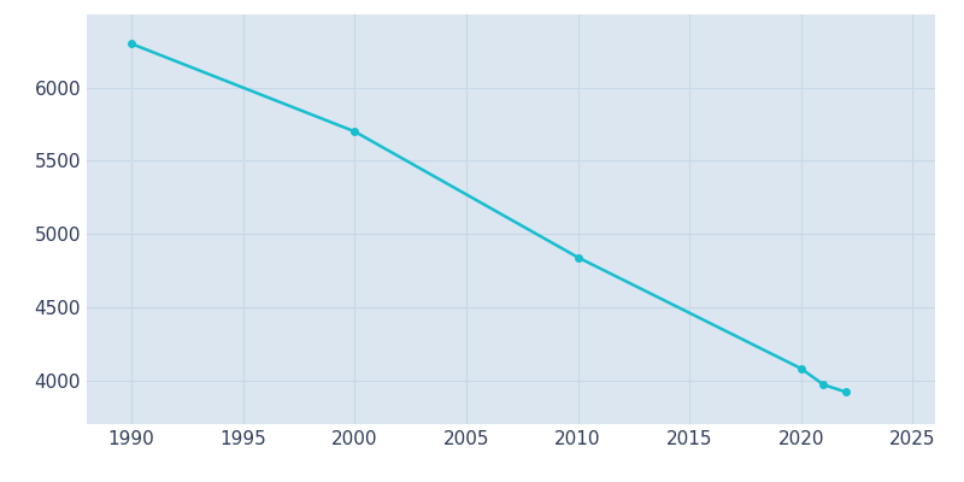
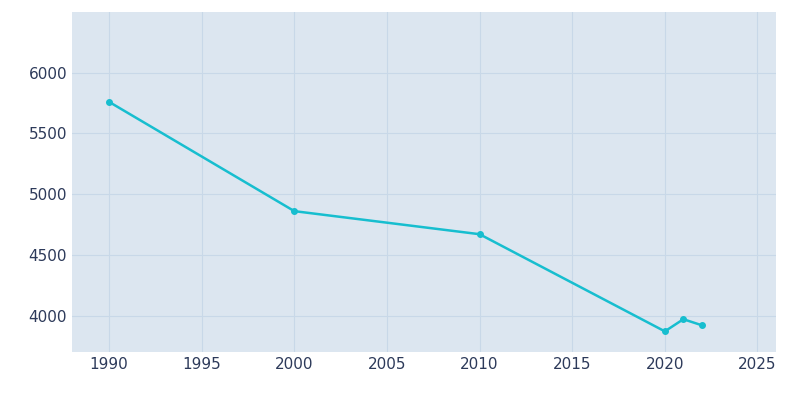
1990: 6300 -> 5760
2000: 5700 -> 4860
2010: 4840 -> 4670
2020: 4080 -> 3870
